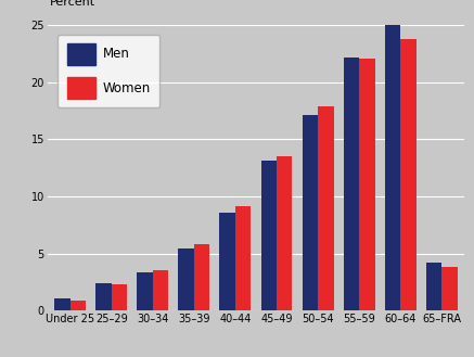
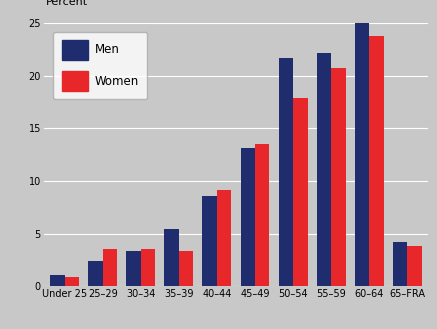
Women/25–29: 2.3 -> 3.5
Women/35–39: 5.8 -> 3.3
Men/50–54: 17.1 -> 21.7
Women/55–59: 22.1 -> 20.7
